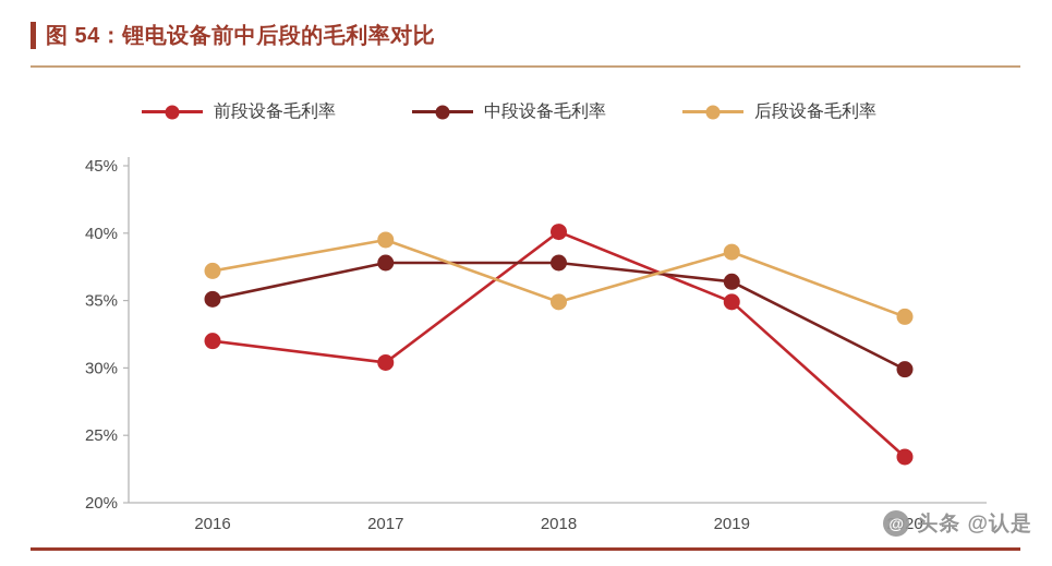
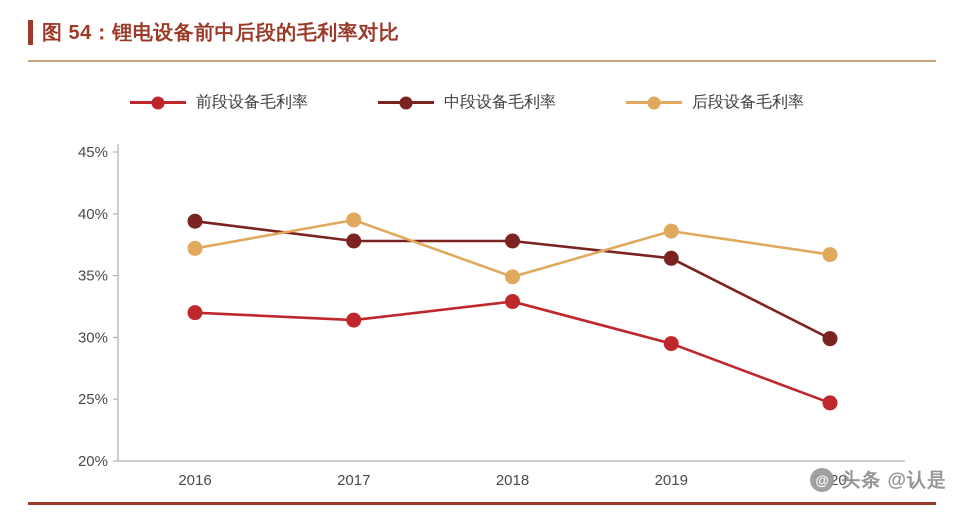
中段设备毛利率/2016: 35.1% -> 39.4%
前段设备毛利率/2017: 30.4% -> 31.4%
前段设备毛利率/2018: 40.1% -> 32.9%
前段设备毛利率/2019: 34.9% -> 29.5%
前段设备毛利率/2020: 23.4% -> 24.7%
后段设备毛利率/2020: 33.8% -> 36.7%
